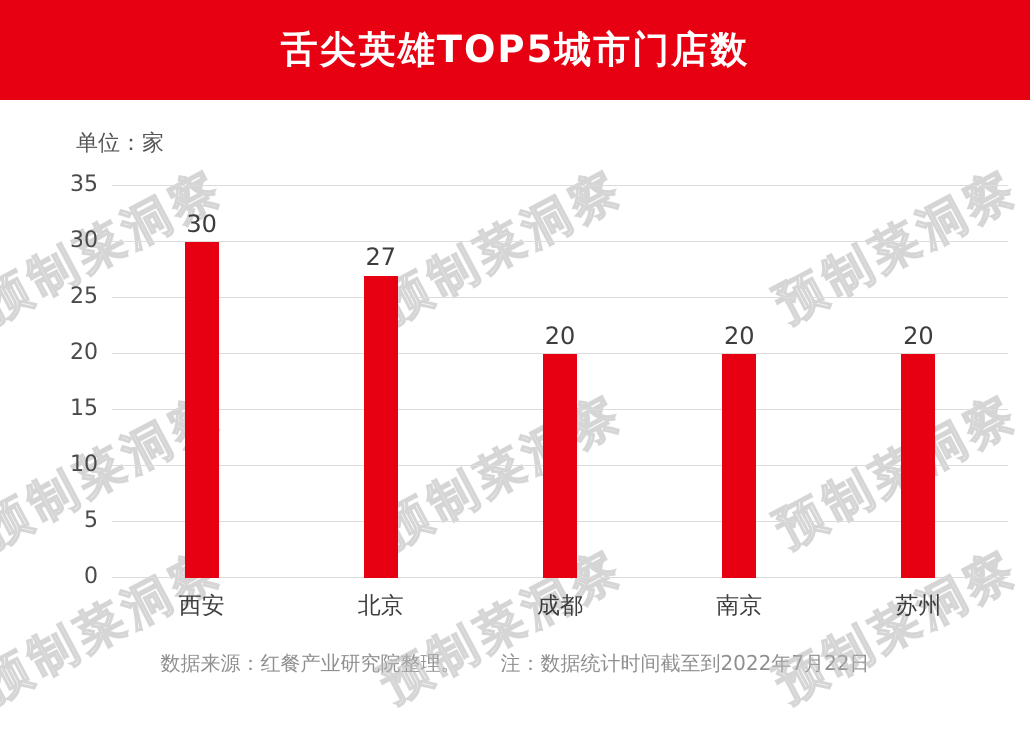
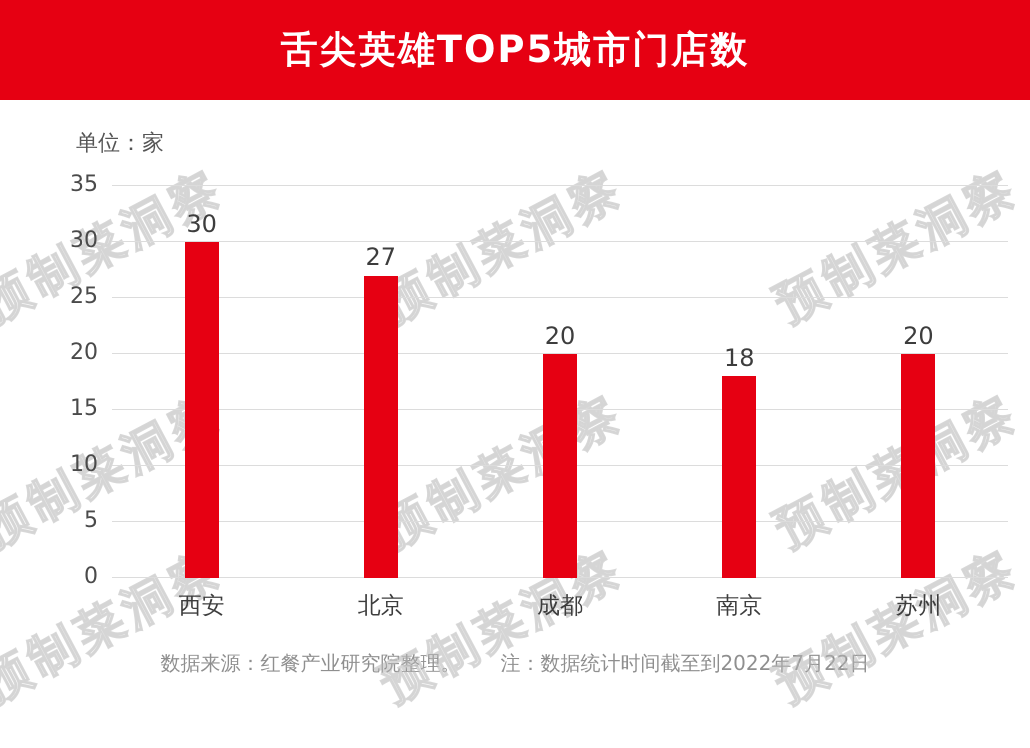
南京: 20 -> 18
